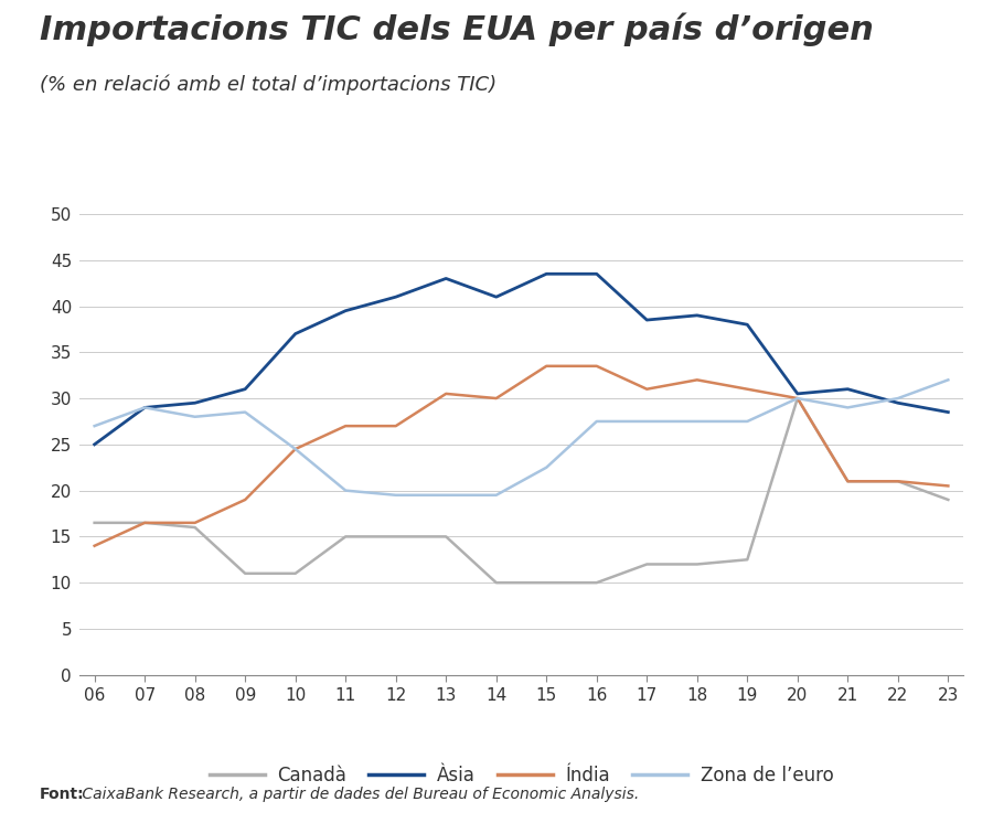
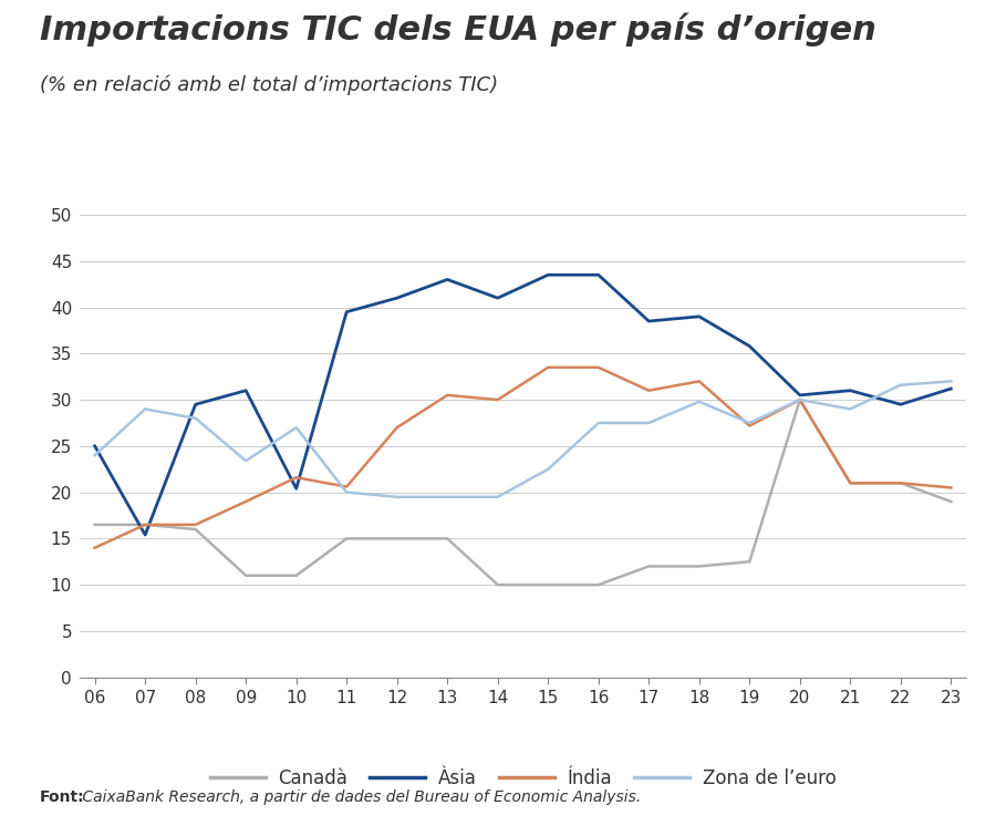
Zona de l’euro/06: 27.0 -> 24.0
Àsia/07: 29.0 -> 15.4
Zona de l’euro/09: 28.5 -> 23.4
Àsia/10: 37.0 -> 20.4
Índia/10: 24.5 -> 21.6
Zona de l’euro/10: 24.5 -> 27.0
Índia/11: 27.0 -> 20.6
Zona de l’euro/18: 27.5 -> 29.8
Àsia/19: 38.0 -> 35.8
Índia/19: 31.0 -> 27.2
Zona de l’euro/22: 30.0 -> 31.6
Àsia/23: 28.5 -> 31.2
